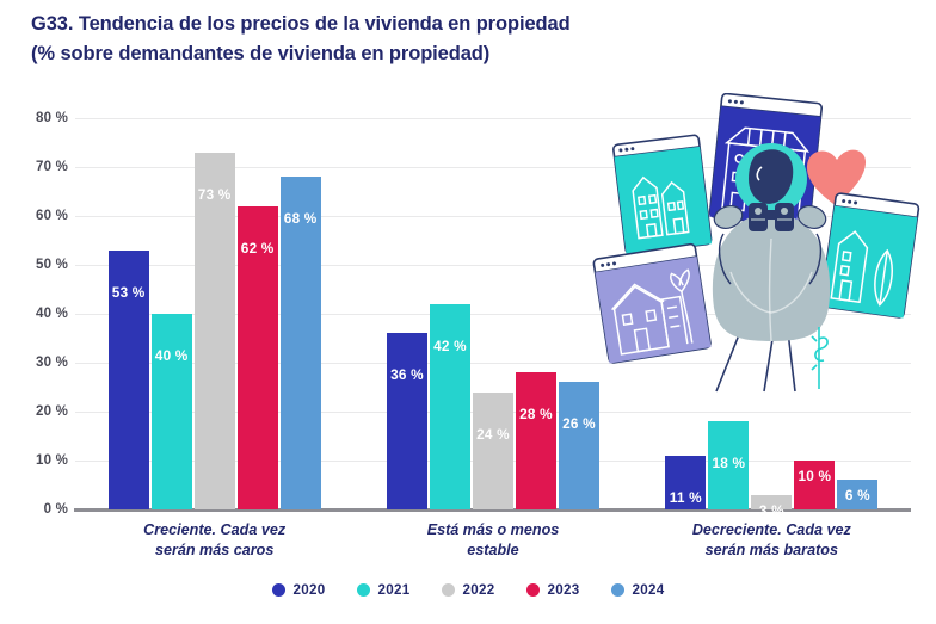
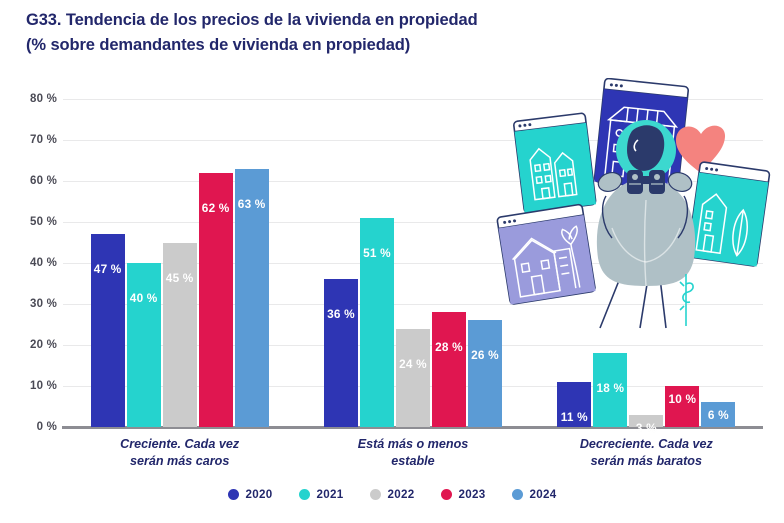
2020/Creciente. Cada vez serán más caros: 53 -> 47
2022/Creciente. Cada vez serán más caros: 73 -> 45
2024/Creciente. Cada vez serán más caros: 68 -> 63
2021/Está más o menos estable: 42 -> 51
